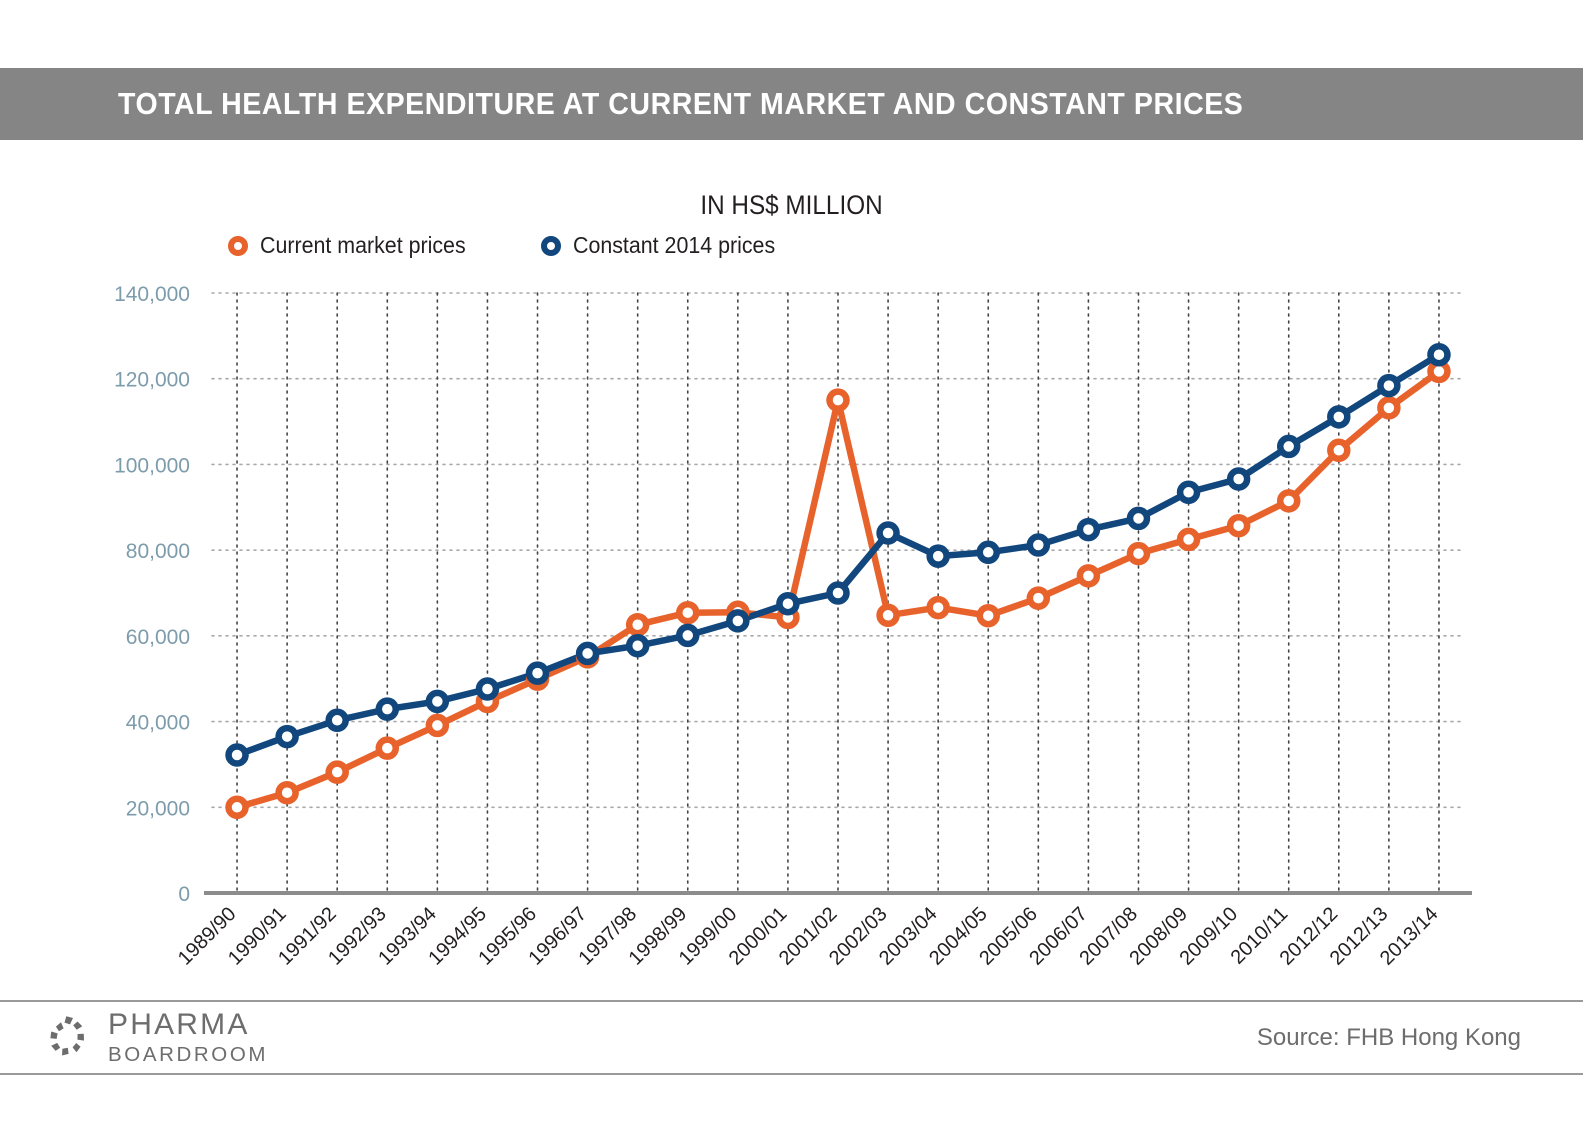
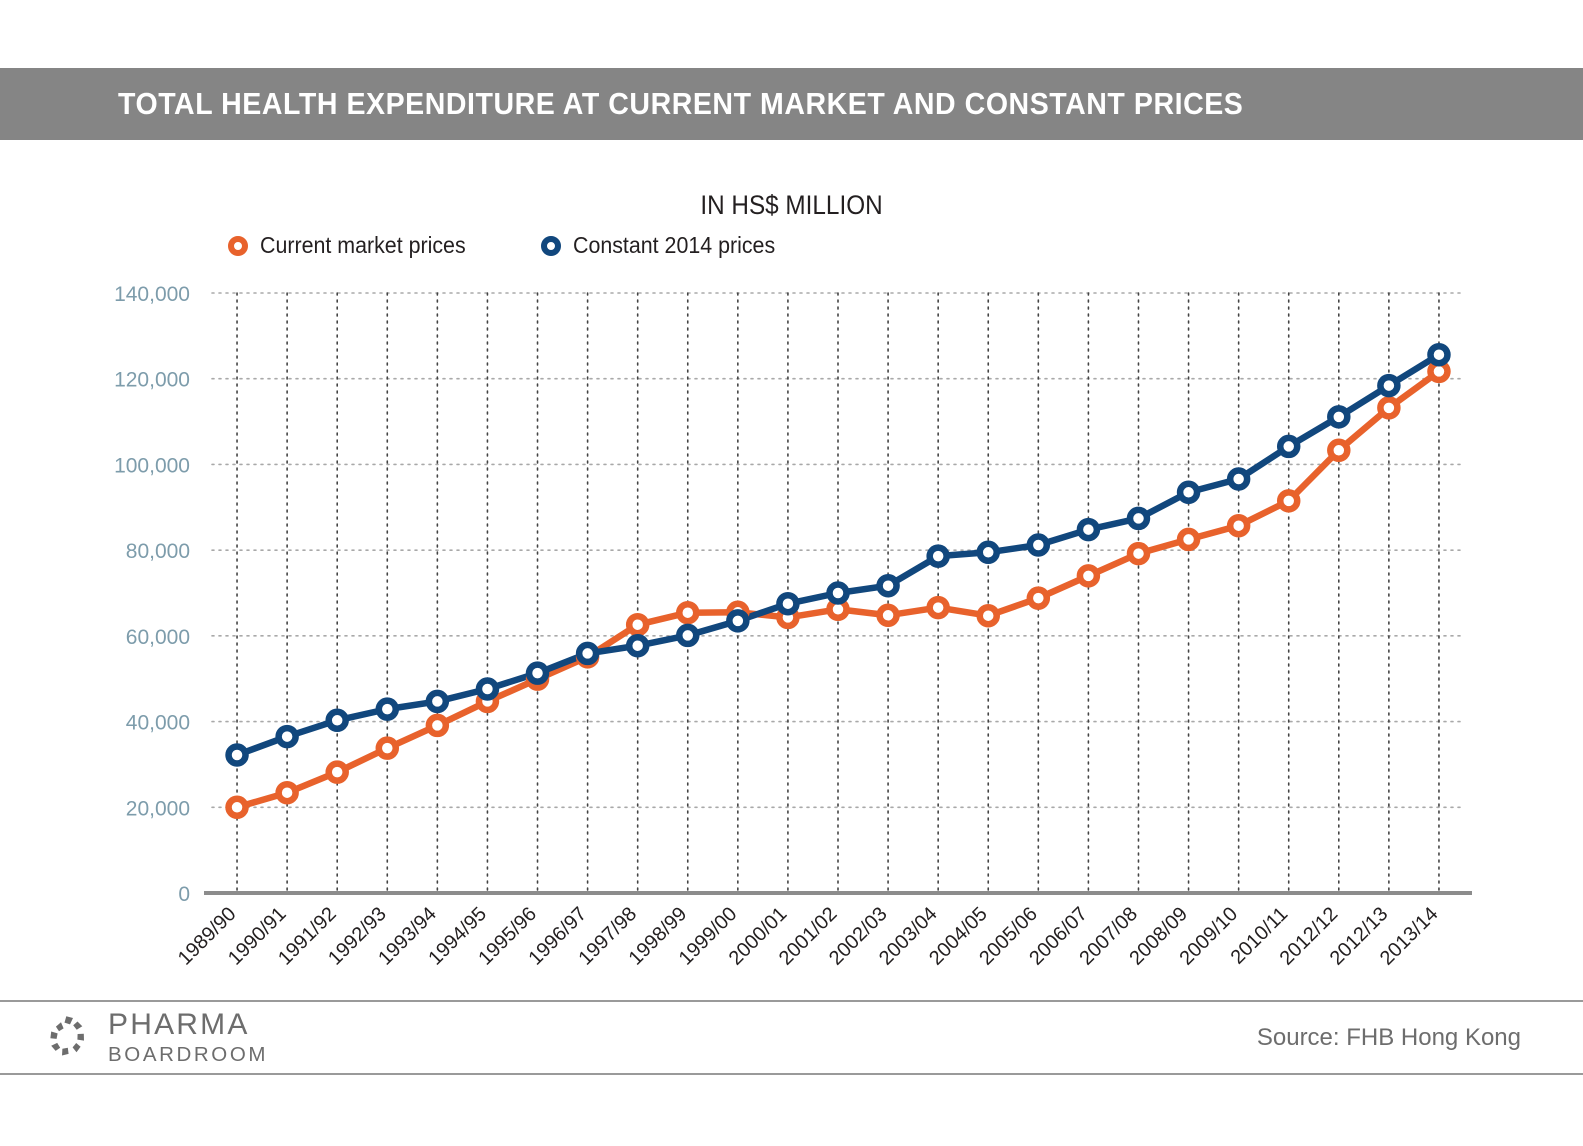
Current market prices/2001/02: 115000 -> 66000
Constant 2014 prices/2002/03: 84000 -> 72000
